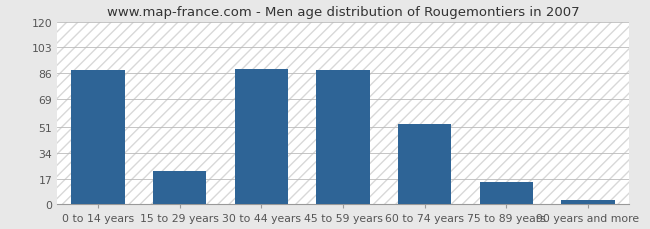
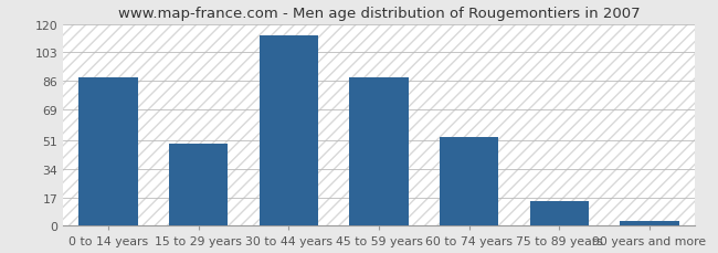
15 to 29 years: 22 -> 49
30 to 44 years: 89 -> 113
